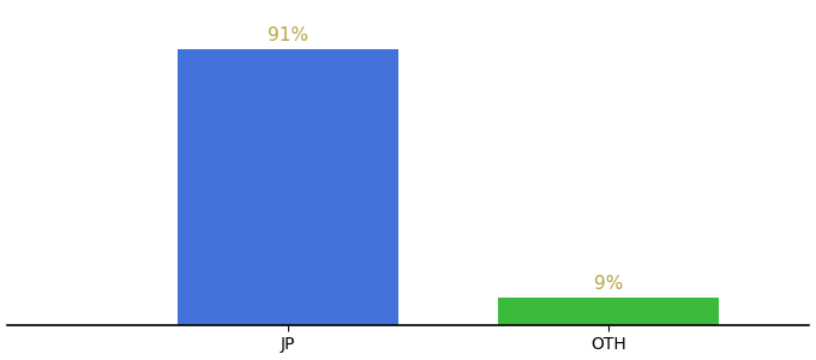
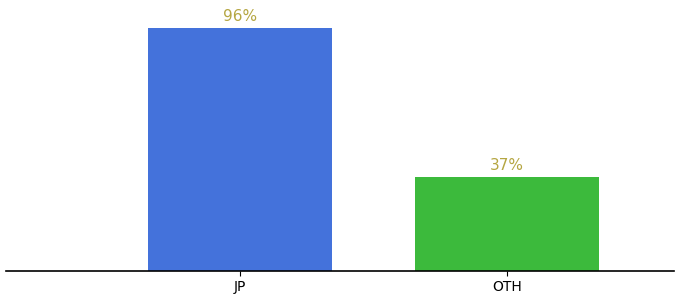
JP: 91% -> 96%
OTH: 9% -> 37%
